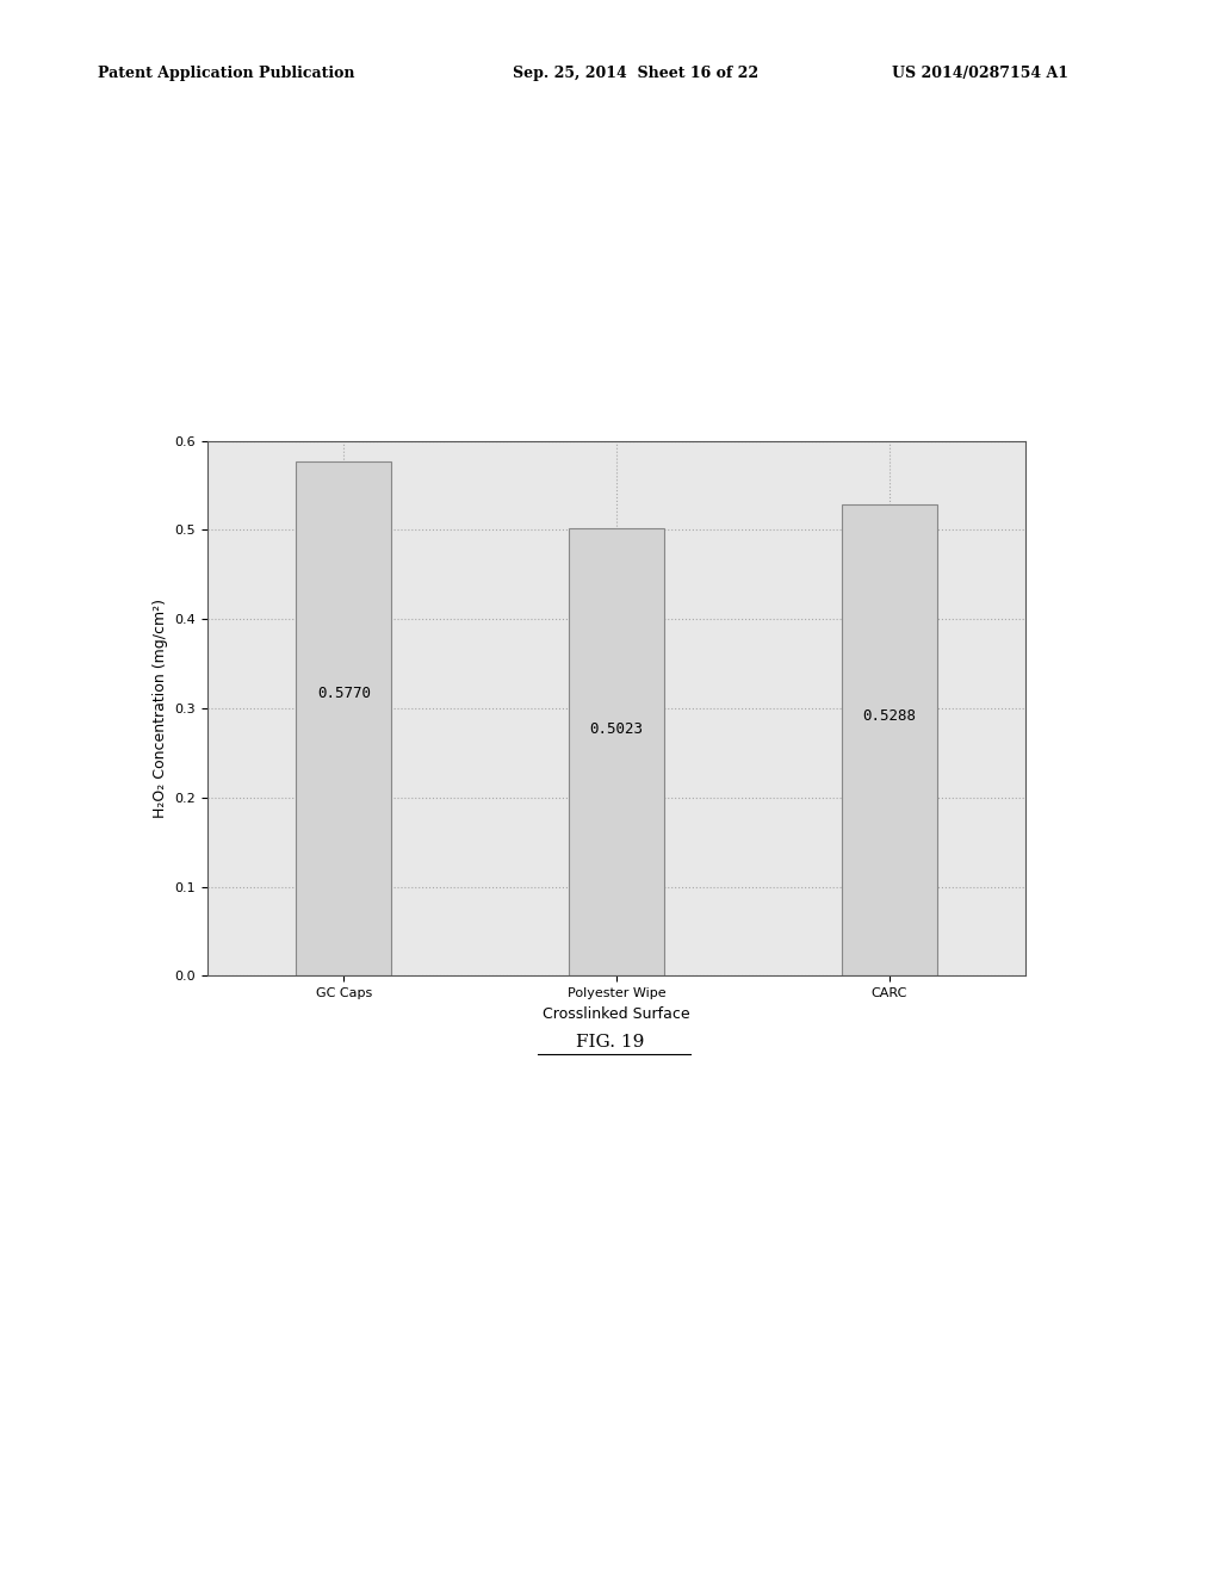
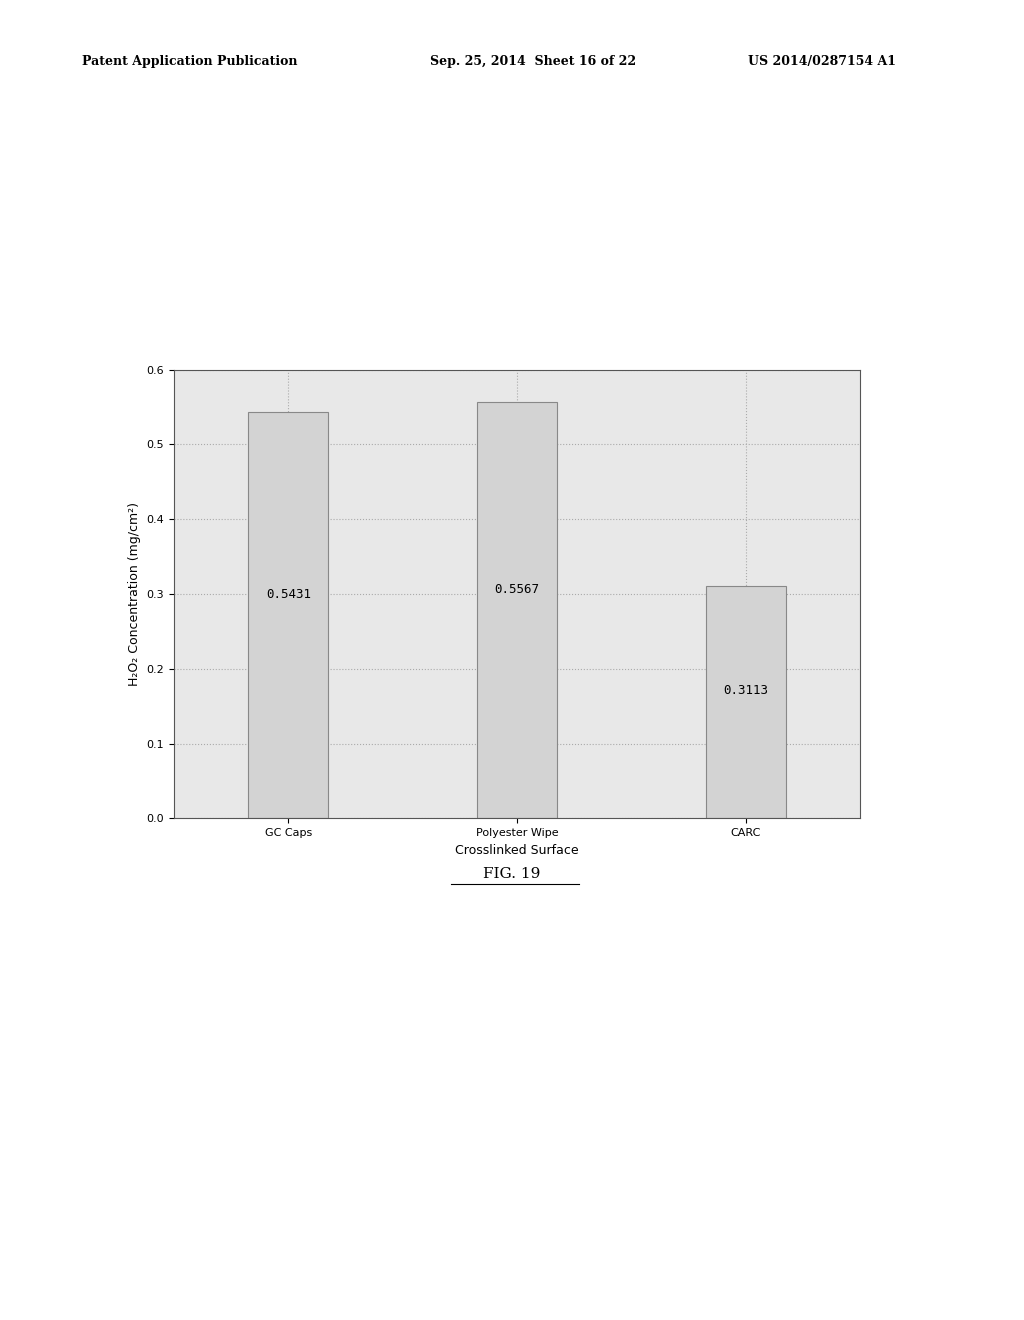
GC Caps: 0.5770 -> 0.5431
Polyester Wipe: 0.5023 -> 0.5567
CARC: 0.5288 -> 0.3113
